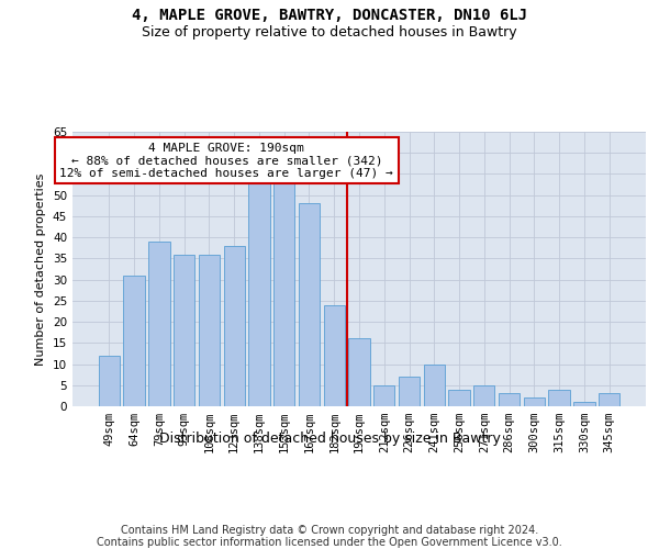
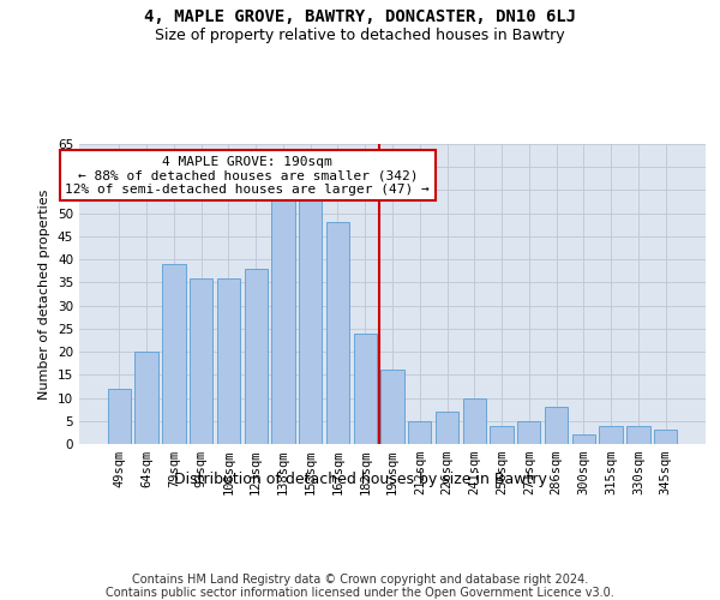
64sqm: 31 -> 20
286sqm: 3 -> 8
330sqm: 1 -> 4
